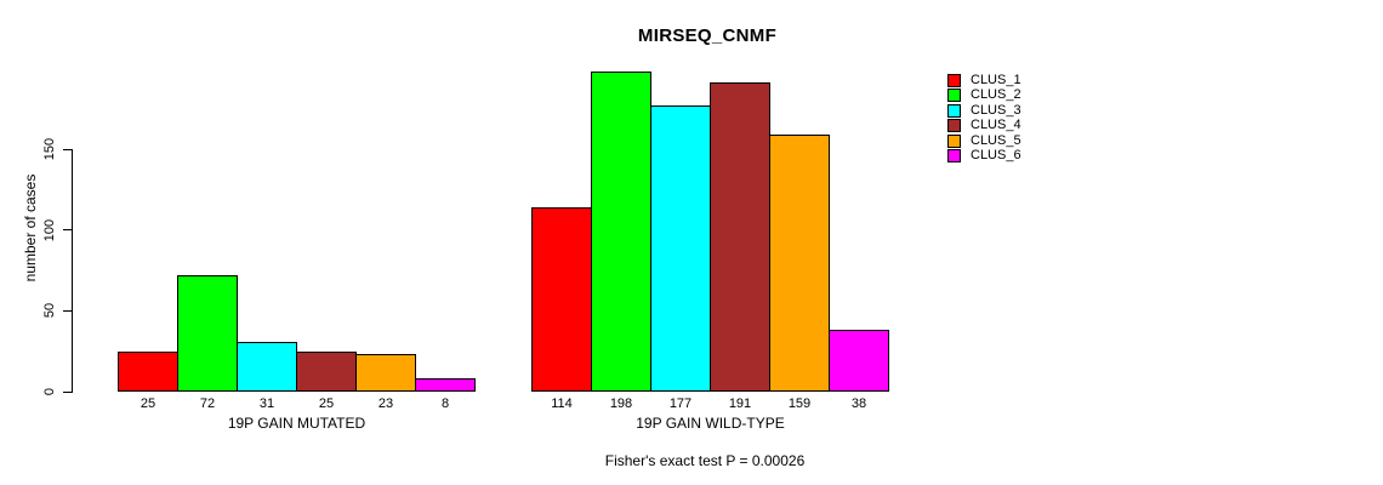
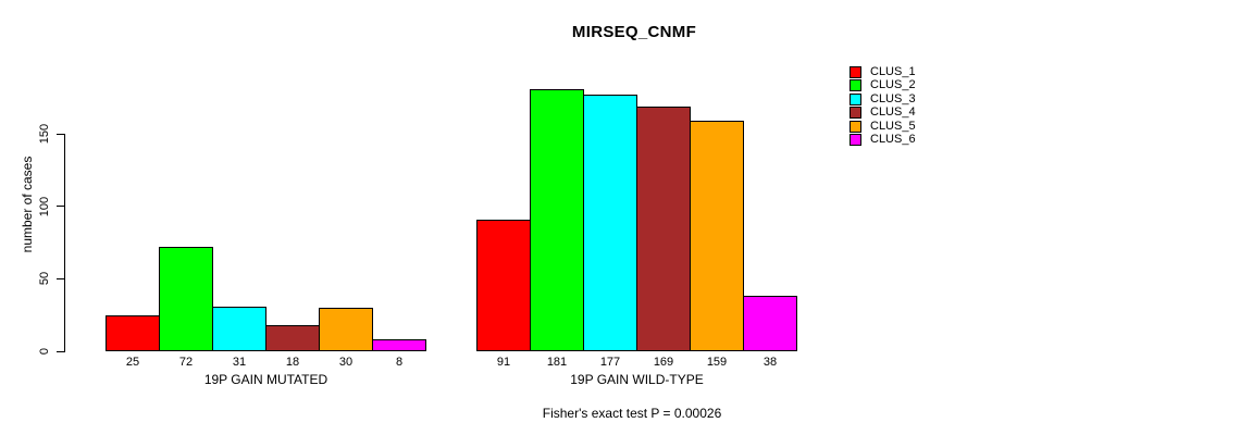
CLUS_4/19P GAIN MUTATED: 25 -> 18
CLUS_5/19P GAIN MUTATED: 23 -> 30
CLUS_1/19P GAIN WILD-TYPE: 114 -> 91
CLUS_2/19P GAIN WILD-TYPE: 198 -> 181
CLUS_4/19P GAIN WILD-TYPE: 191 -> 169
